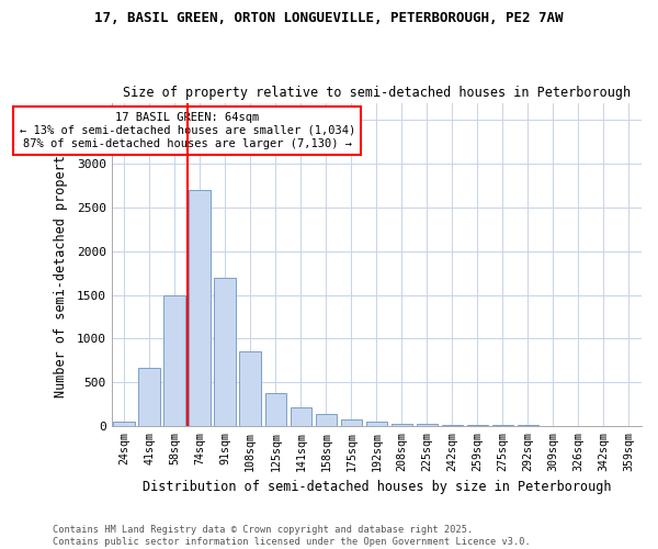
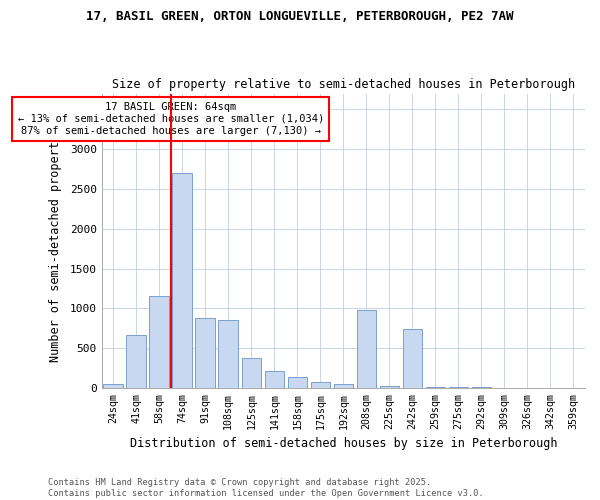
58sqm: 1500 -> 1160
91sqm: 1700 -> 880
208sqm: 30 -> 980
242sqm: 10 -> 740
